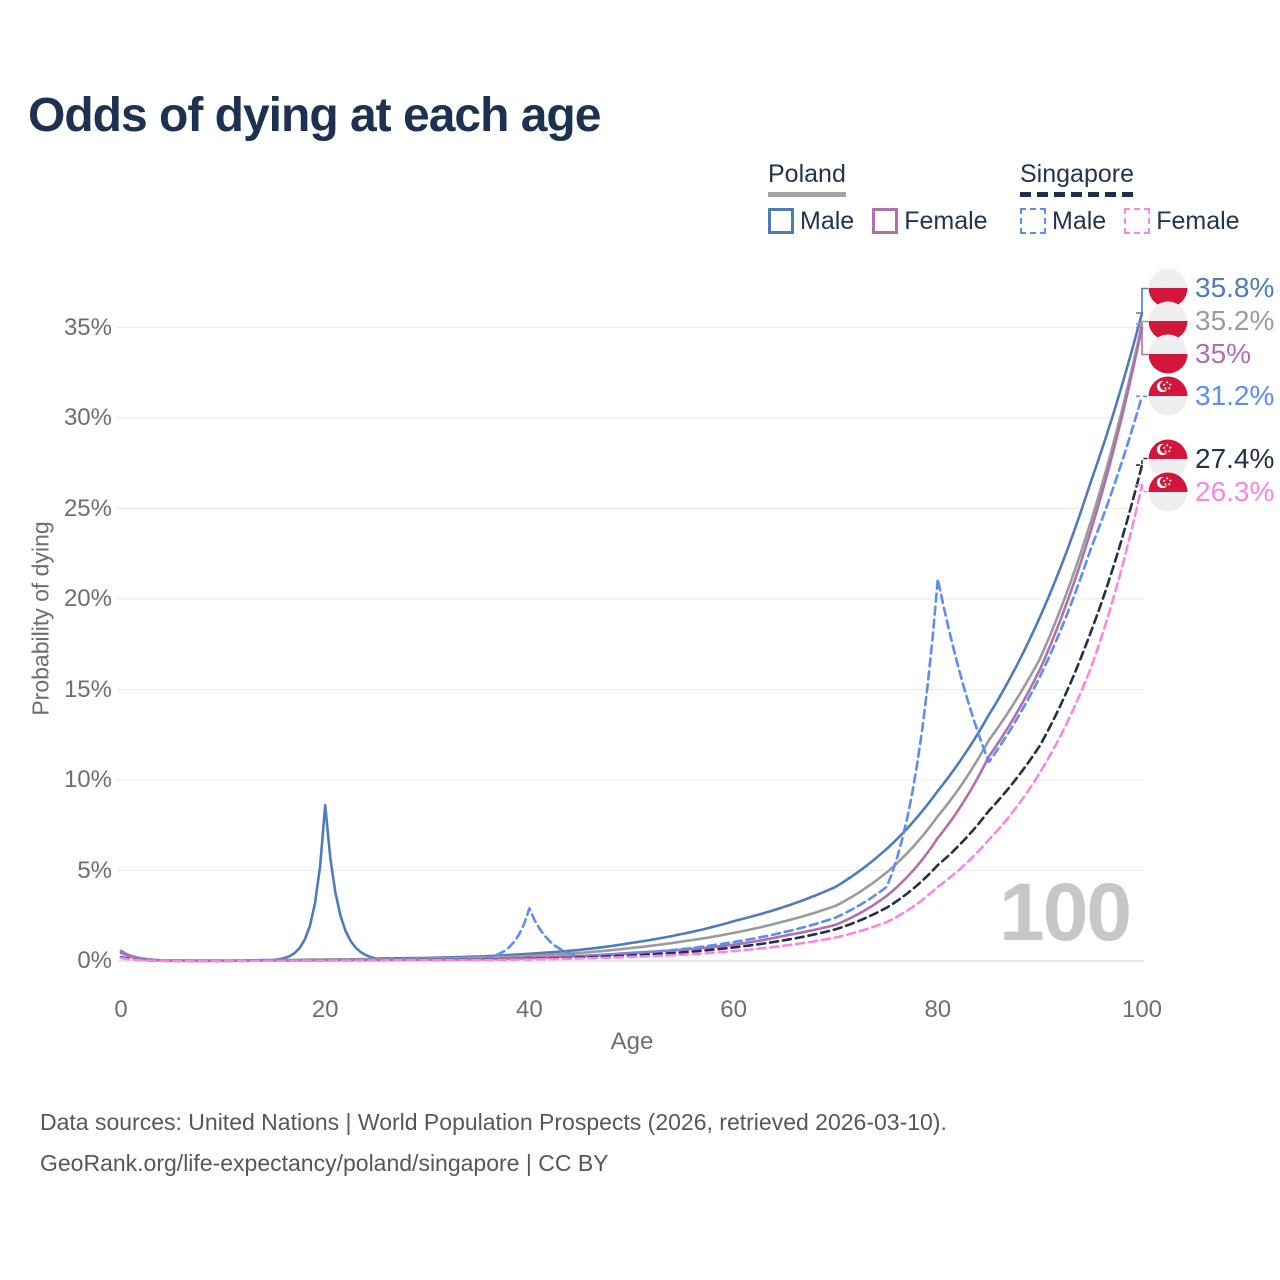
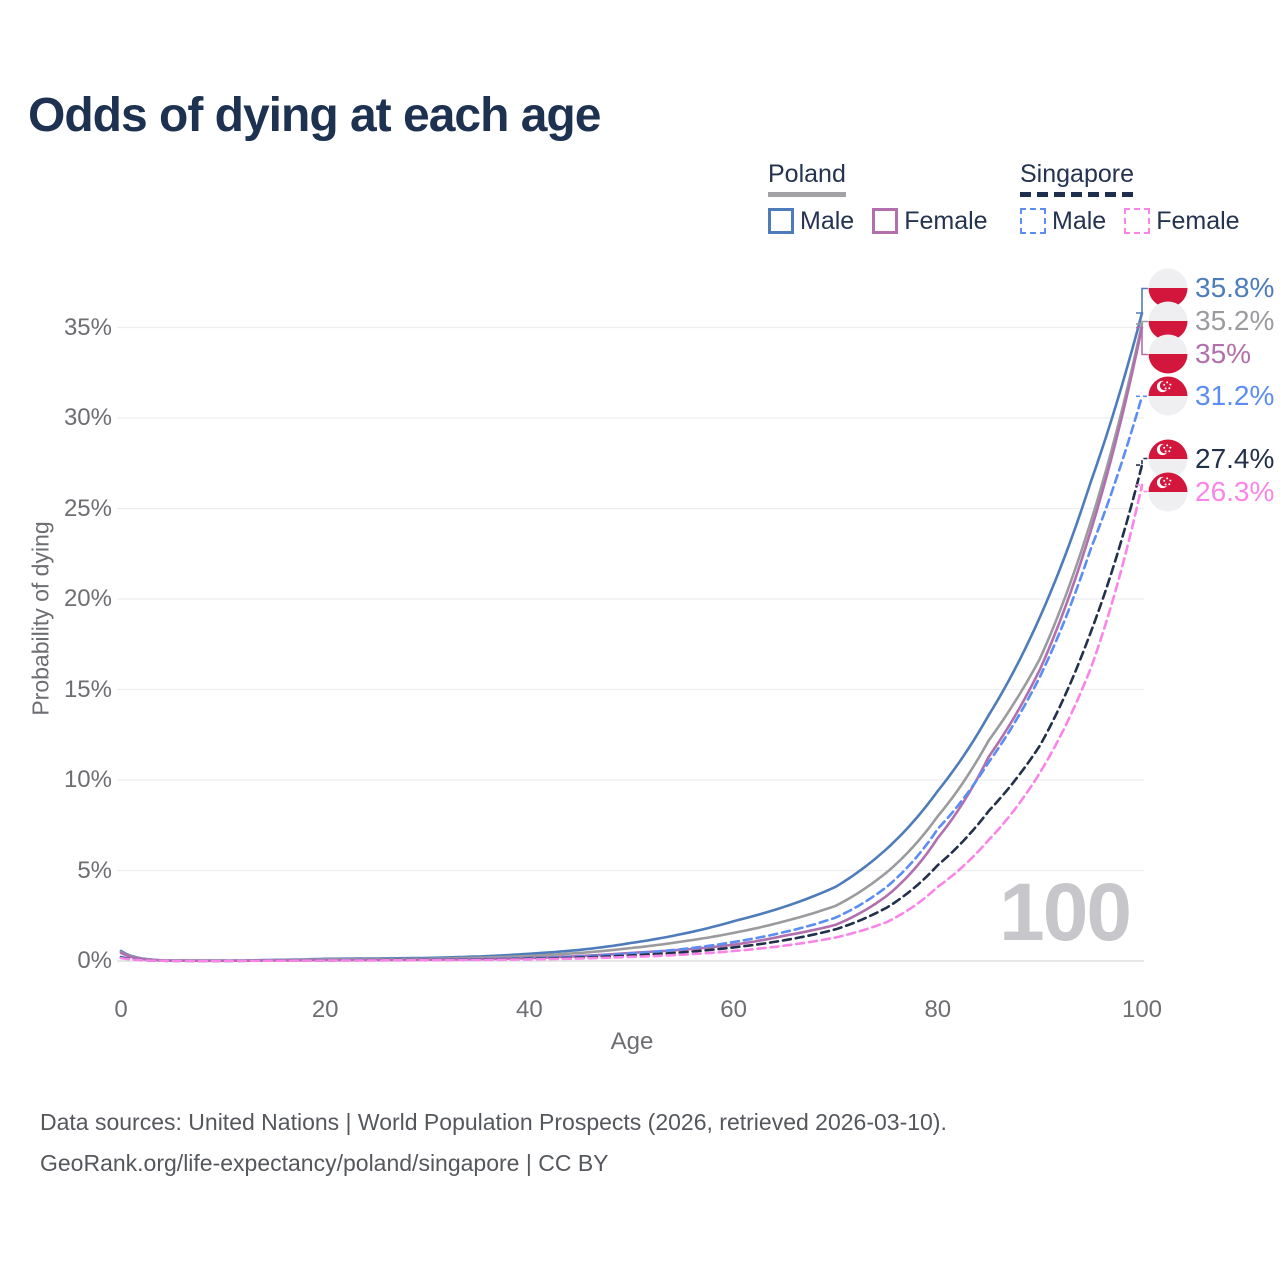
Poland Male/20: 8.6% -> 0.1%
Singapore Male/40: 2.9% -> 0.1%
Singapore Male/80: 21.1% -> 7.3%
